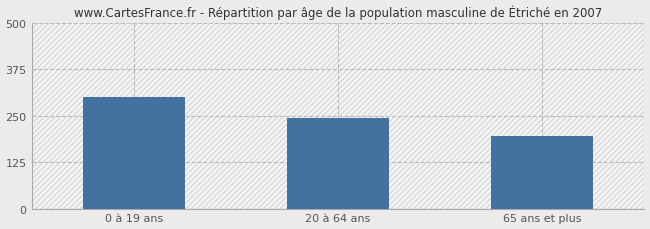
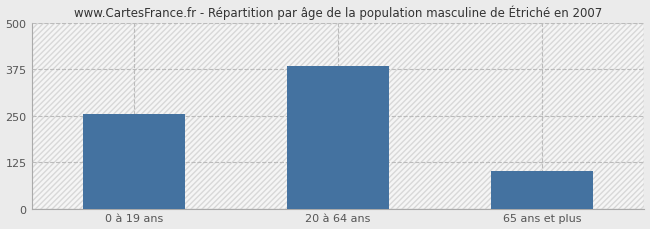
0 à 19 ans: 300 -> 255
20 à 64 ans: 245 -> 385
65 ans et plus: 195 -> 100
